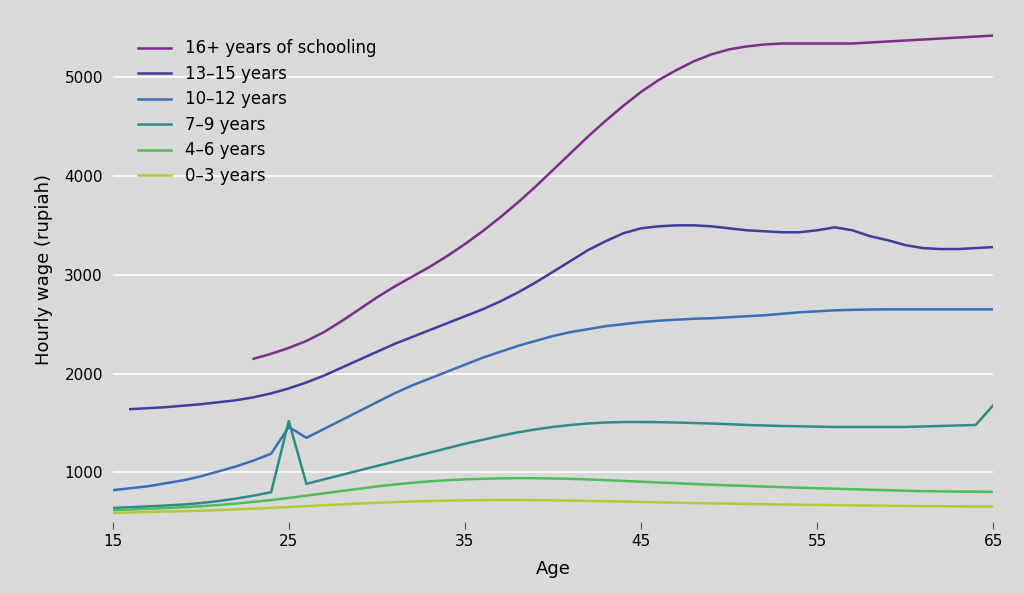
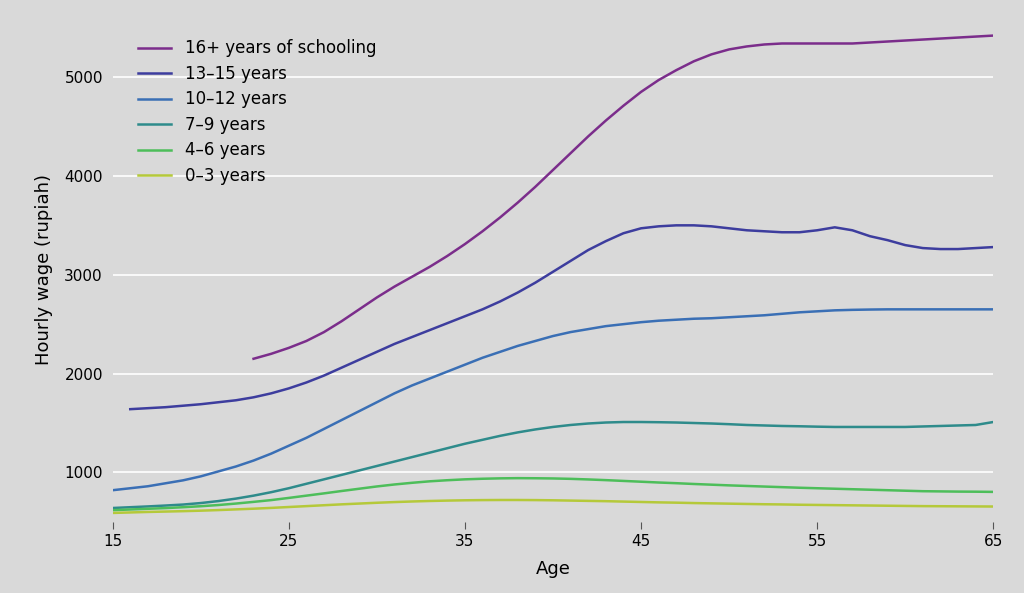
10–12 years/25: 1460 -> 1270
7–9 years/25: 1520 -> 840
7–9 years/65: 1680 -> 1510
